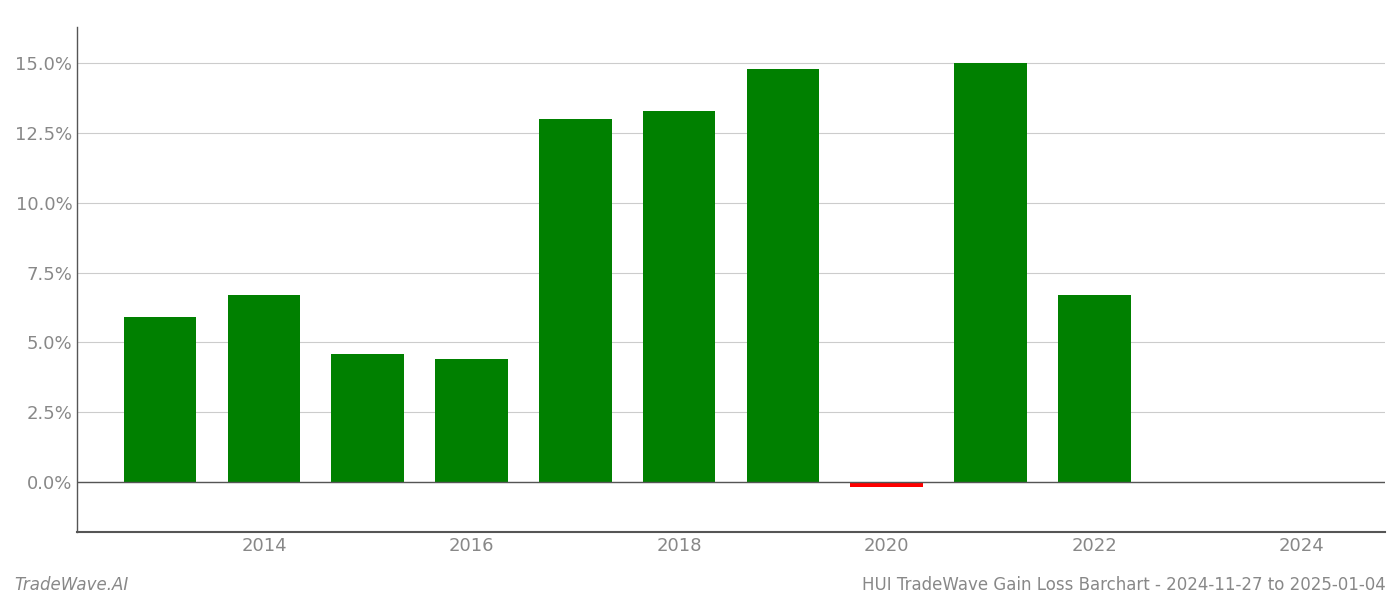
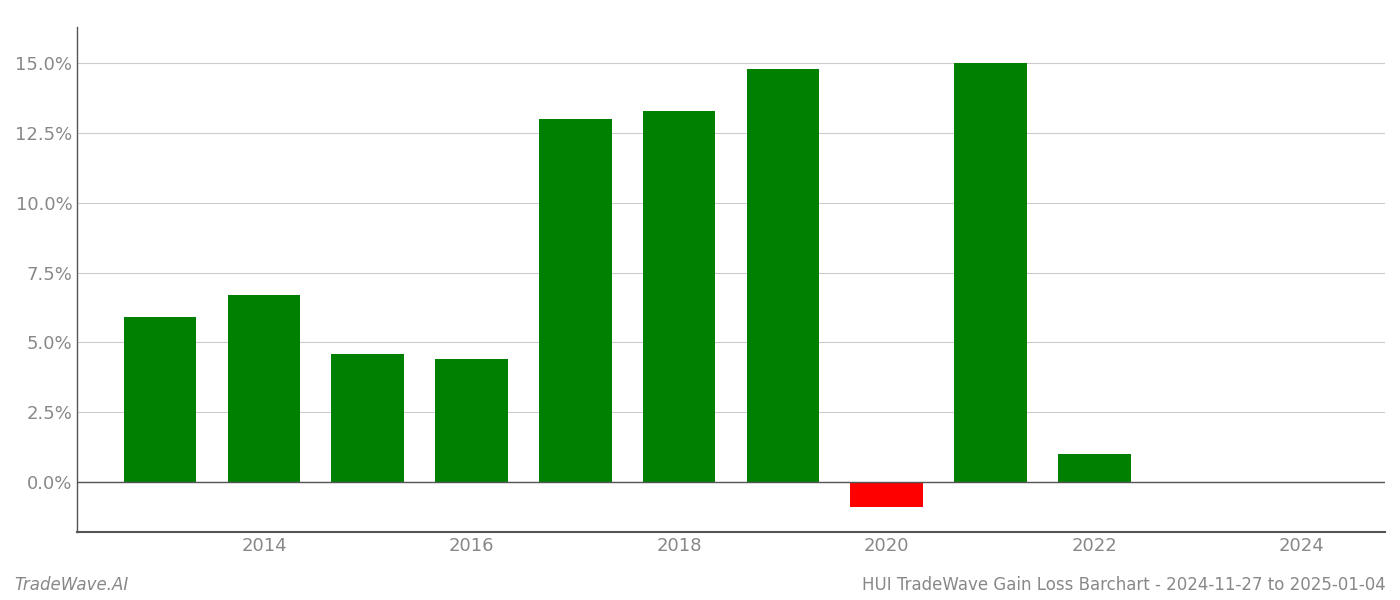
2020: -0.2% -> -0.9%
2022: 6.7% -> 1.0%
